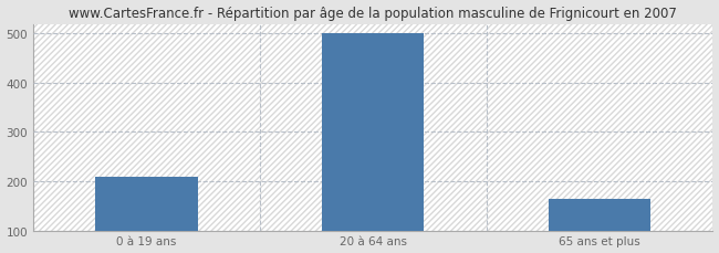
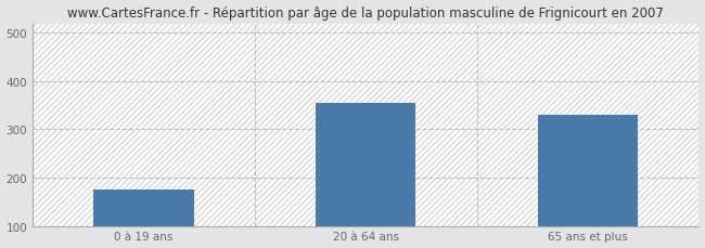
0 à 19 ans: 210 -> 175
20 à 64 ans: 500 -> 355
65 ans et plus: 165 -> 330
